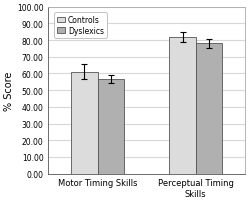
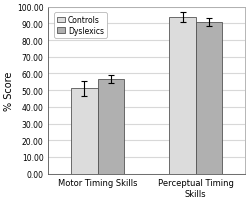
Controls/Motor Timing Skills: 61 -> 51
Controls/Perceptual Timing Skills: 82 -> 94
Dyslexics/Perceptual Timing Skills: 78 -> 91
